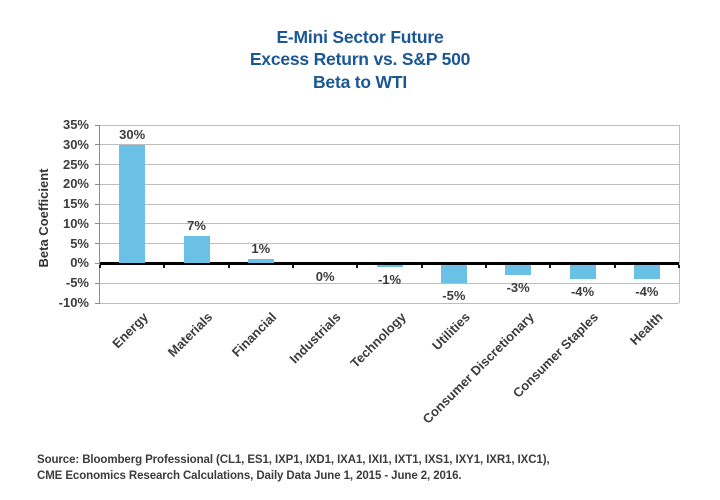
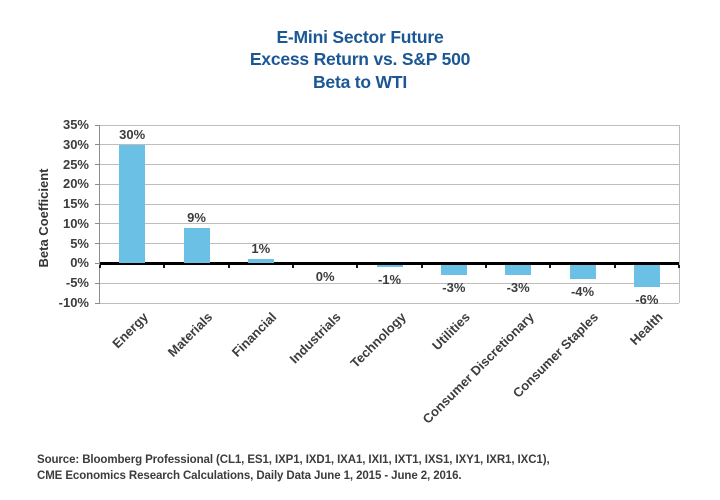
Materials: 7% -> 9%
Utilities: -5% -> -3%
Health: -4% -> -6%
